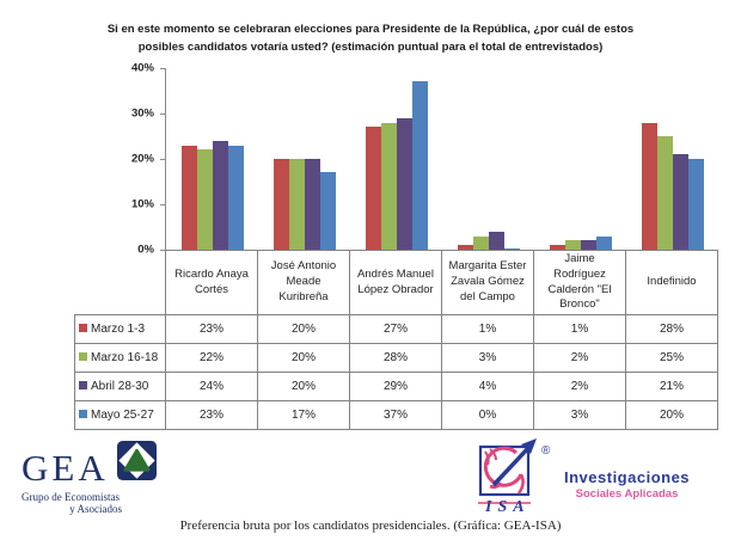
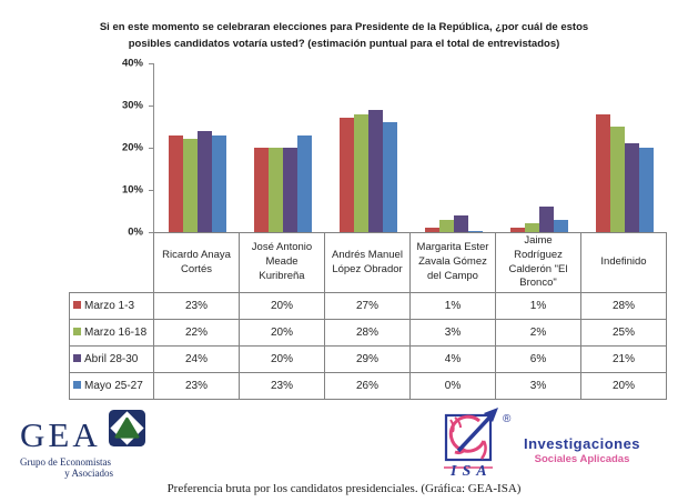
Mayo 25-27/José Antonio Meade Kuribreña: 17% -> 23%
Mayo 25-27/Andrés Manuel López Obrador: 37% -> 26%
Abril 28-30/Jaime Rodríguez Calderón "El Bronco": 2% -> 6%
